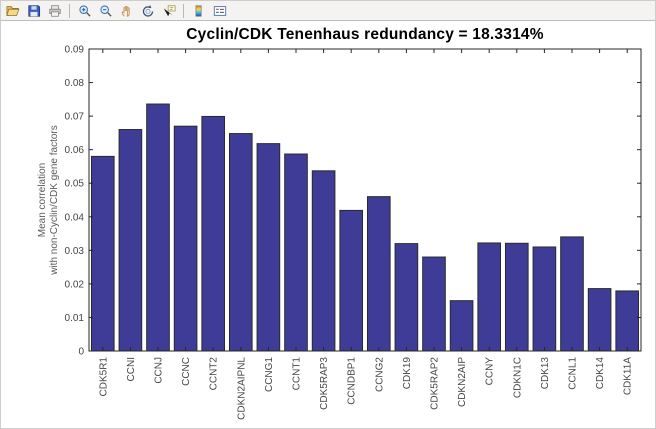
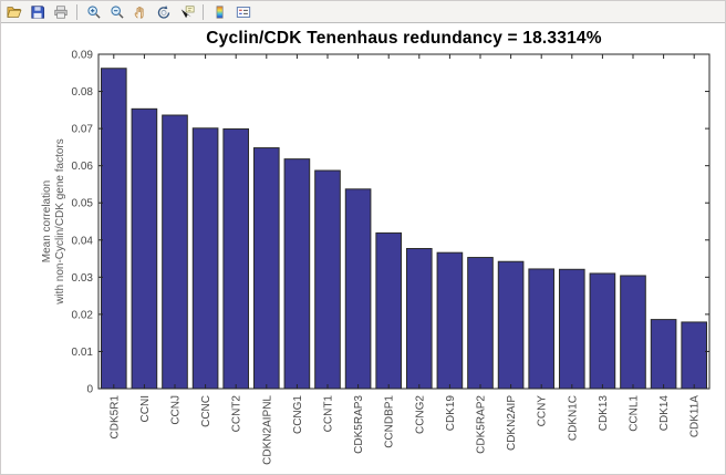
CDK5R1: 0.058 -> 0.086
CCNI: 0.066 -> 0.075
CCNC: 0.067 -> 0.070
CCNG2: 0.046 -> 0.038
CDK19: 0.032 -> 0.037
CDK5RAP2: 0.028 -> 0.035
CDKN2AIP: 0.015 -> 0.034
CCNL1: 0.034 -> 0.030
